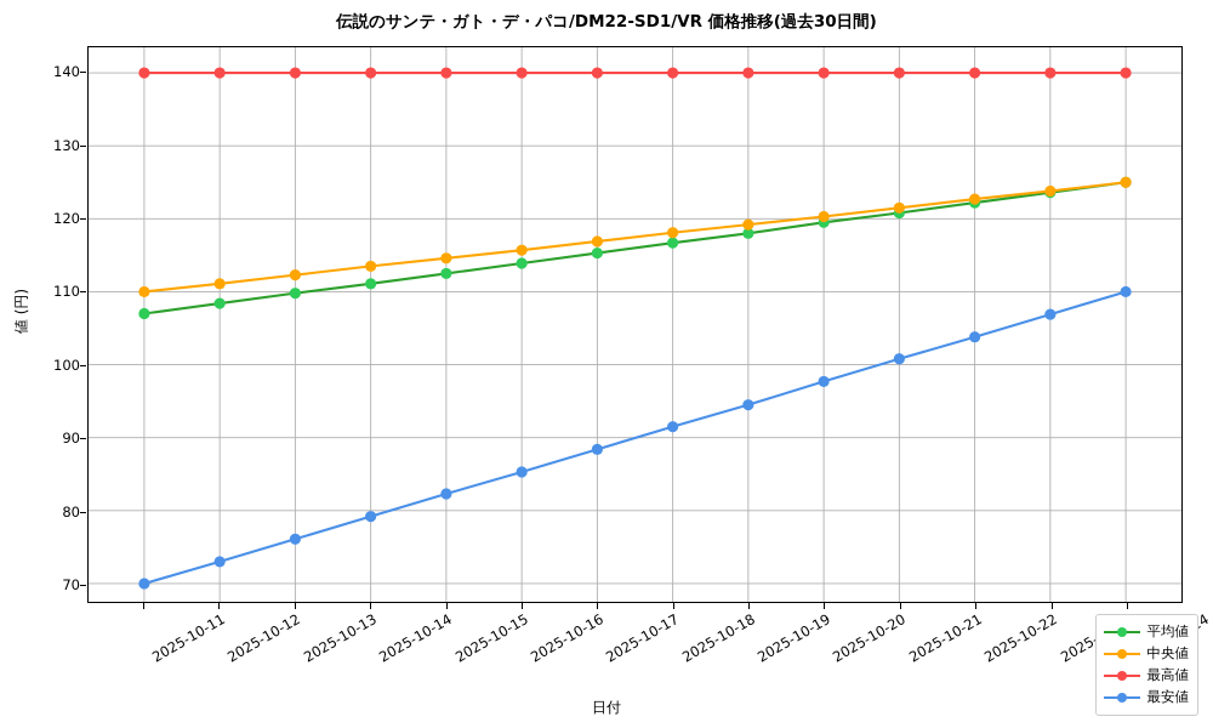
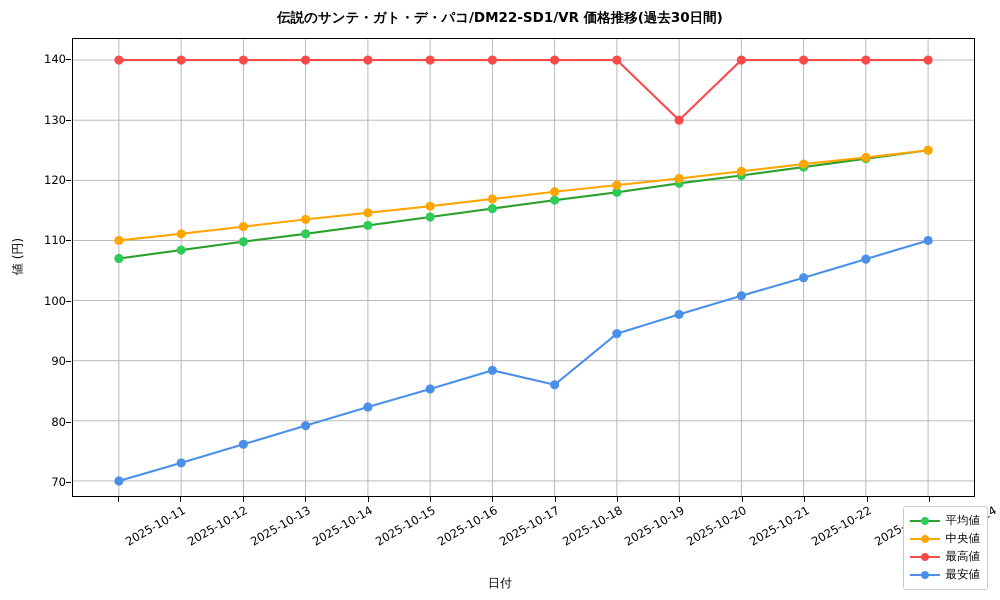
最安値/2025-10-18: 92 -> 86
最高値/2025-10-20: 140 -> 130
